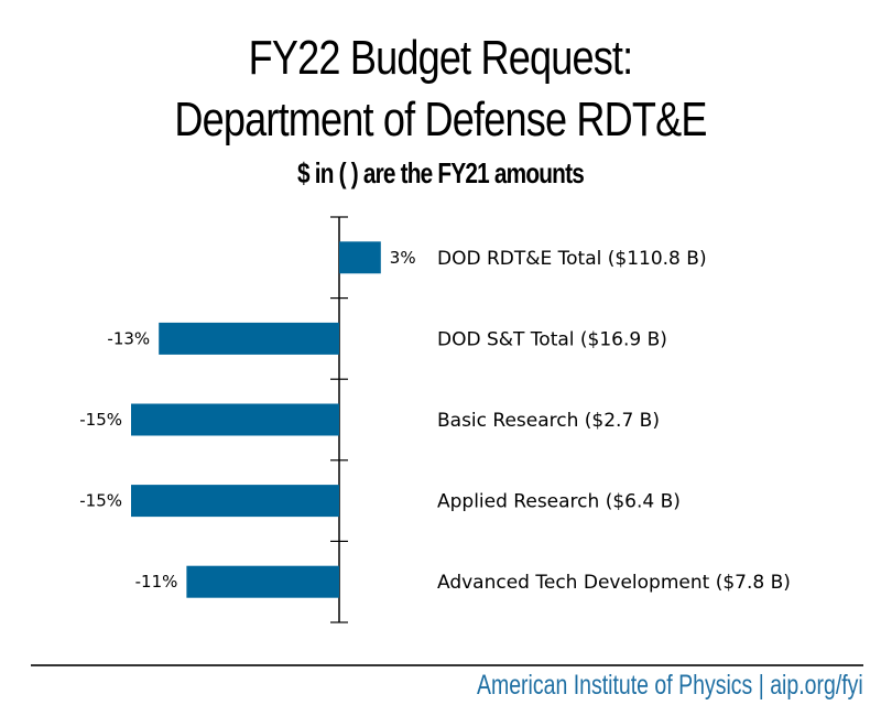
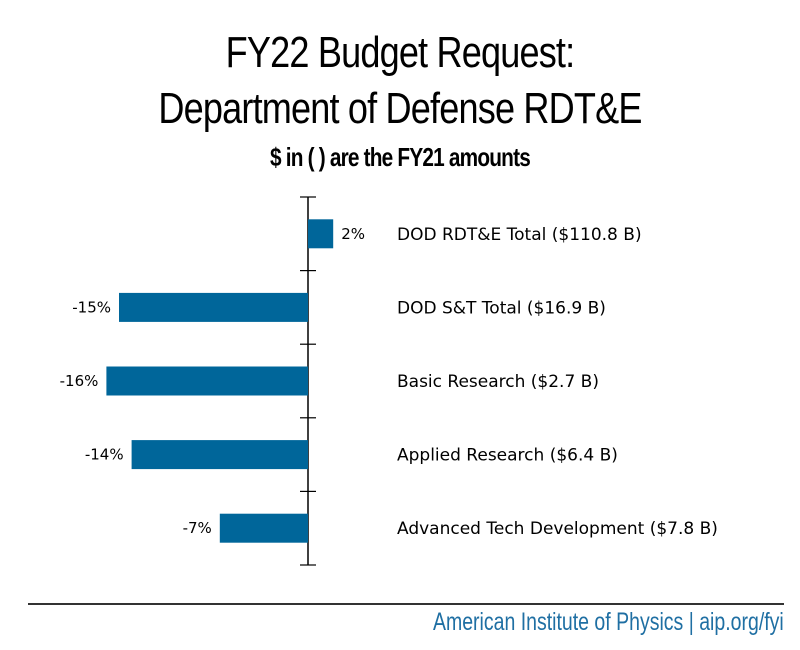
DOD RDT&E Total ($110.8 B): 3% -> 2%
DOD S&T Total ($16.9 B): -13% -> -15%
Basic Research ($2.7 B): -15% -> -16%
Applied Research ($6.4 B): -15% -> -14%
Advanced Tech Development ($7.8 B): -11% -> -7%
